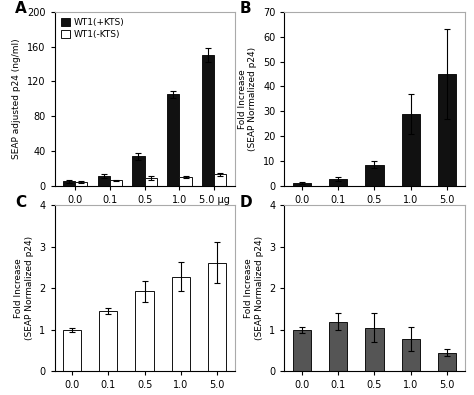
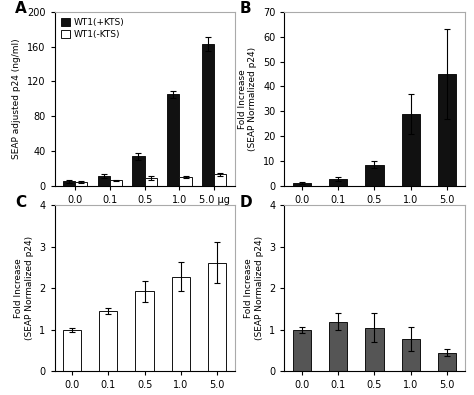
WT1(+KTS)/5.0 μg: 150 -> 163
